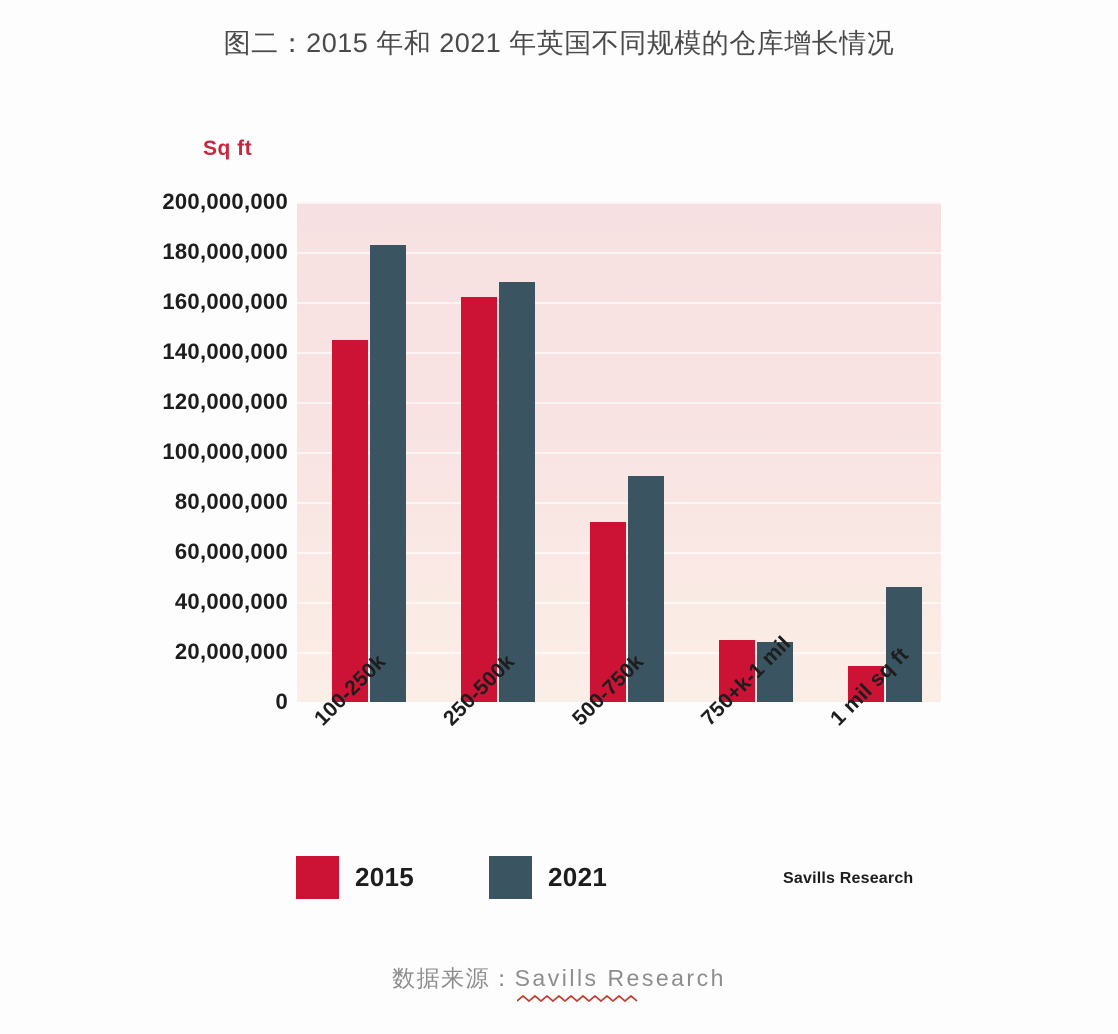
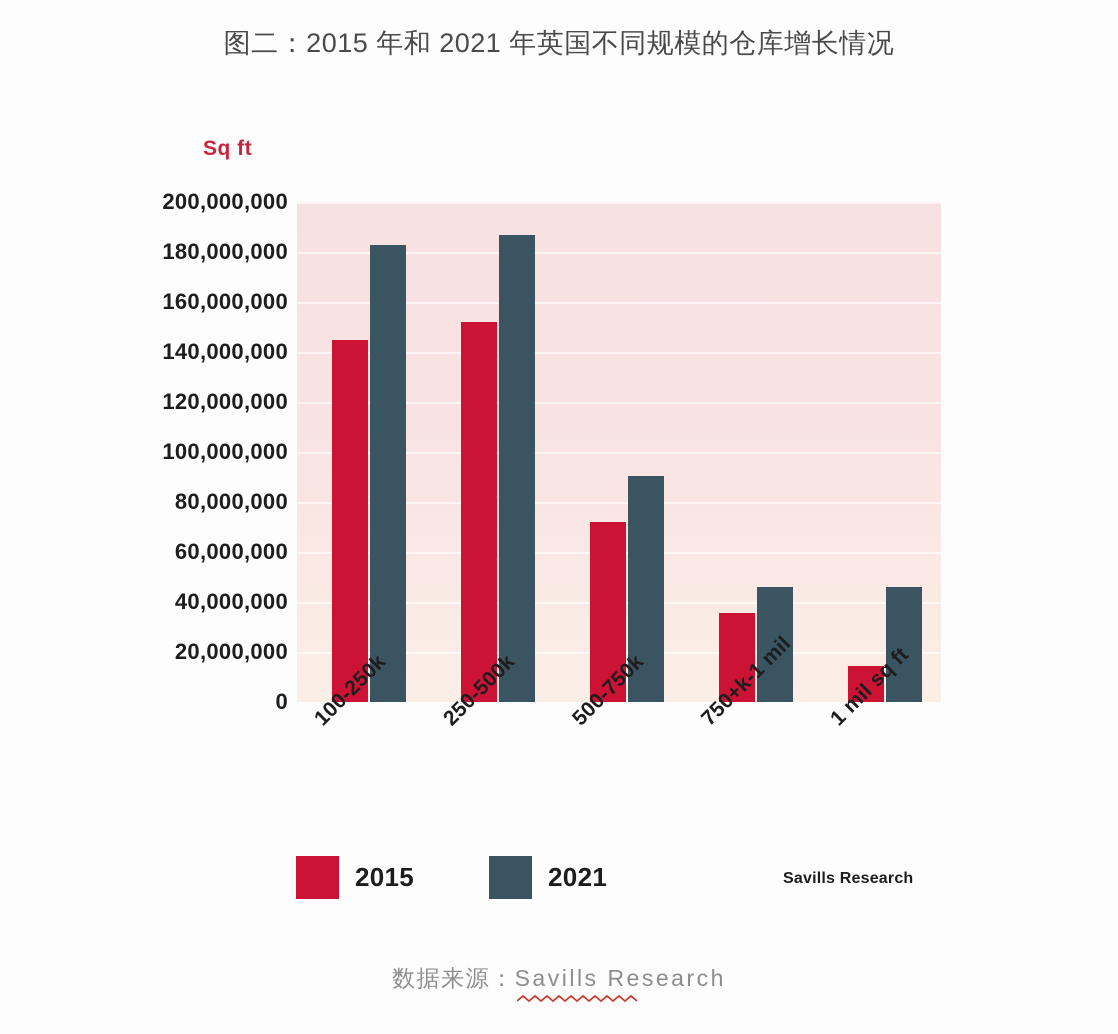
2015/250-500k: 162000000 -> 152000000
2021/250-500k: 168000000 -> 187000000
2015/750+k-1 mil: 25000000 -> 36000000
2021/750+k-1 mil: 24000000 -> 46000000
